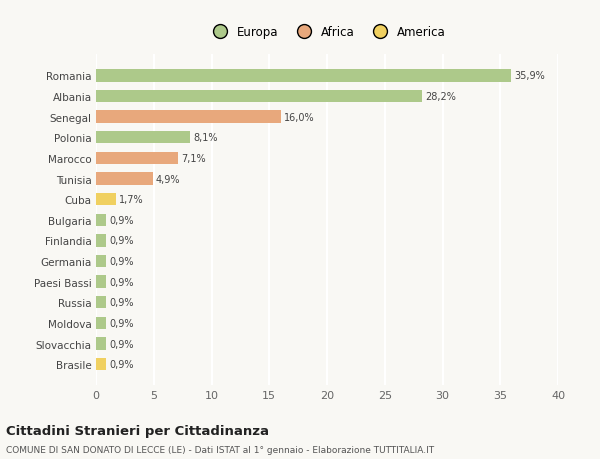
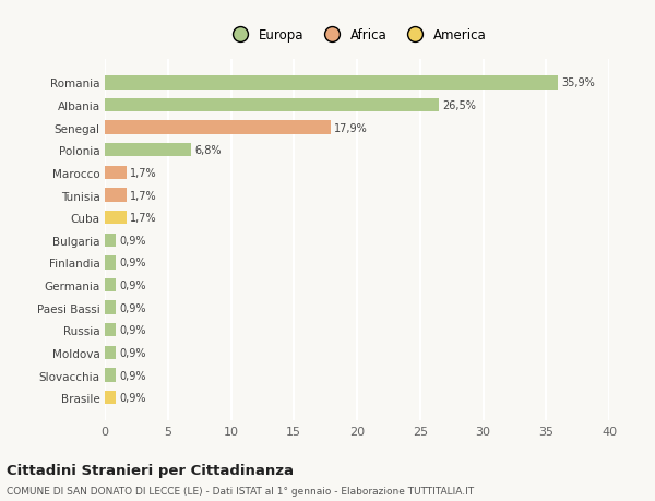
Albania: 28,2% -> 26,5%
Senegal: 16,0% -> 17,9%
Polonia: 8,1% -> 6,8%
Marocco: 7,1% -> 1,7%
Tunisia: 4,9% -> 1,7%
